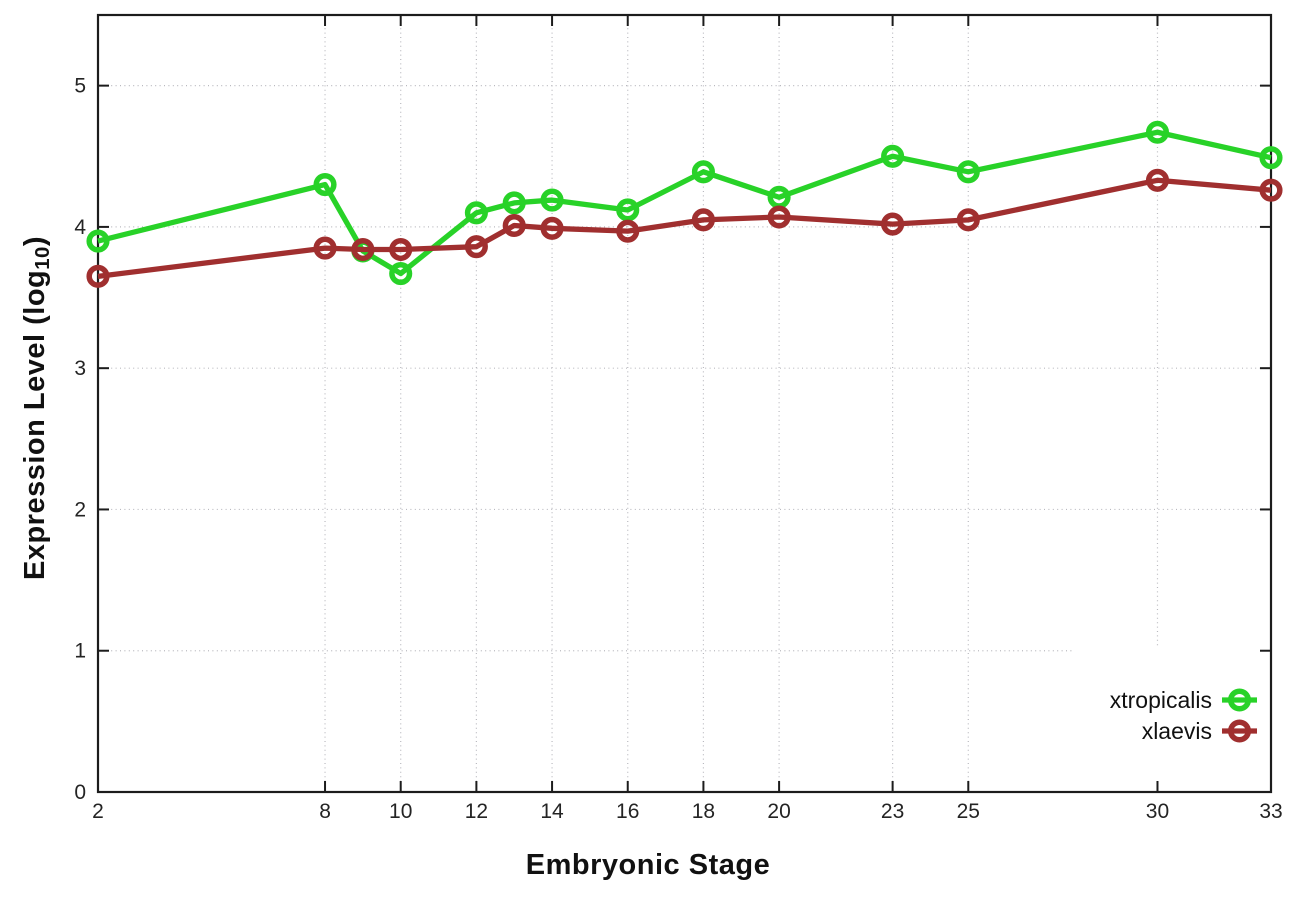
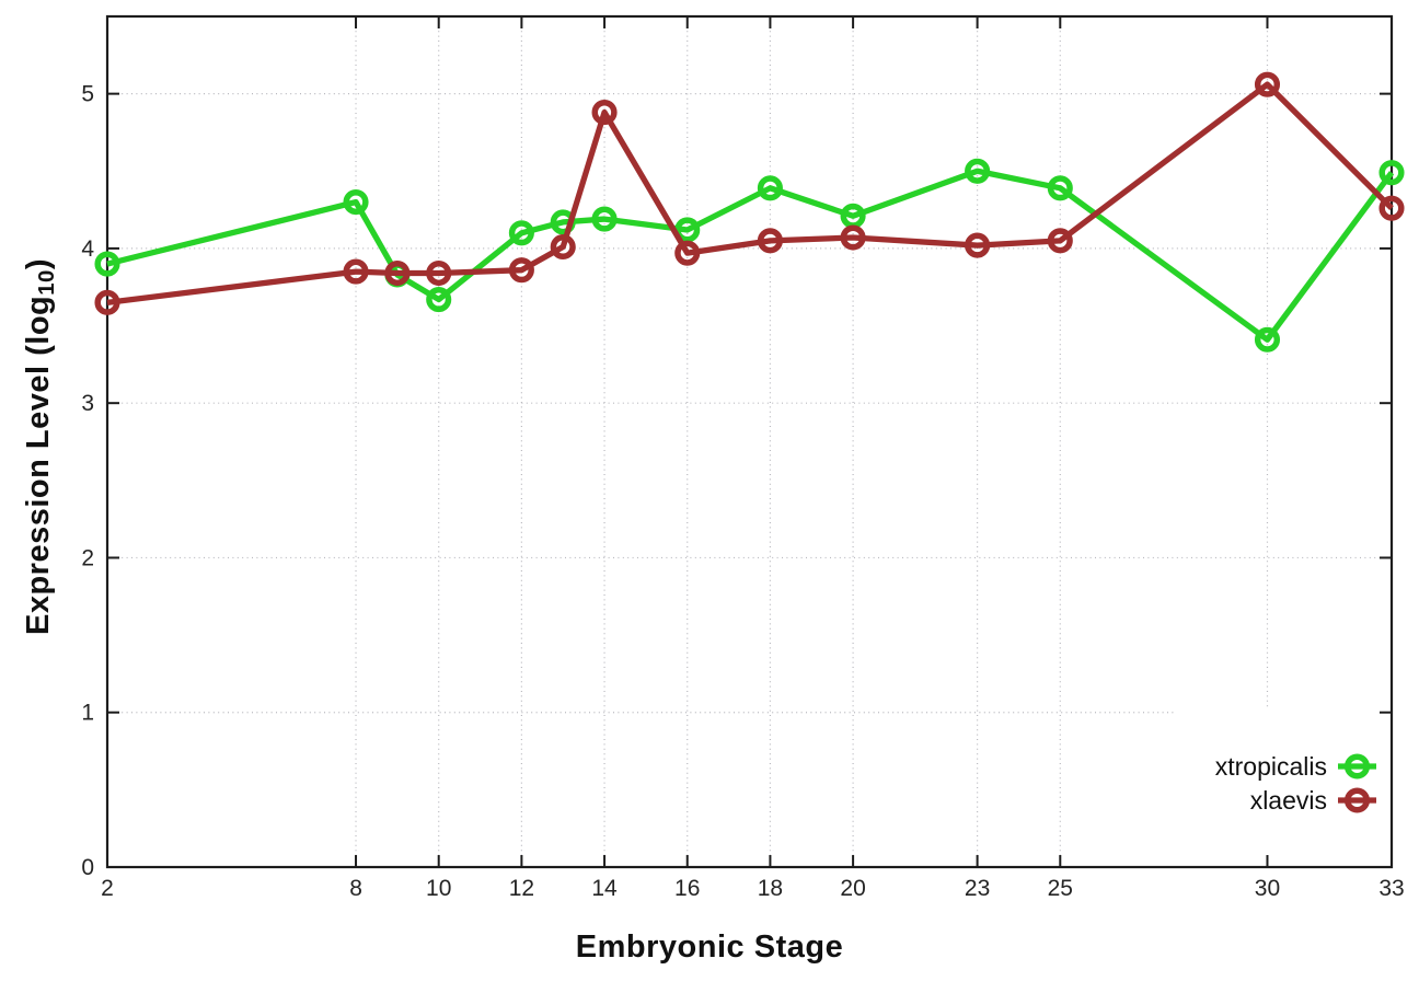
xlaevis/14: 3.99 -> 4.88
xtropicalis/30: 4.67 -> 3.41
xlaevis/30: 4.33 -> 5.06
